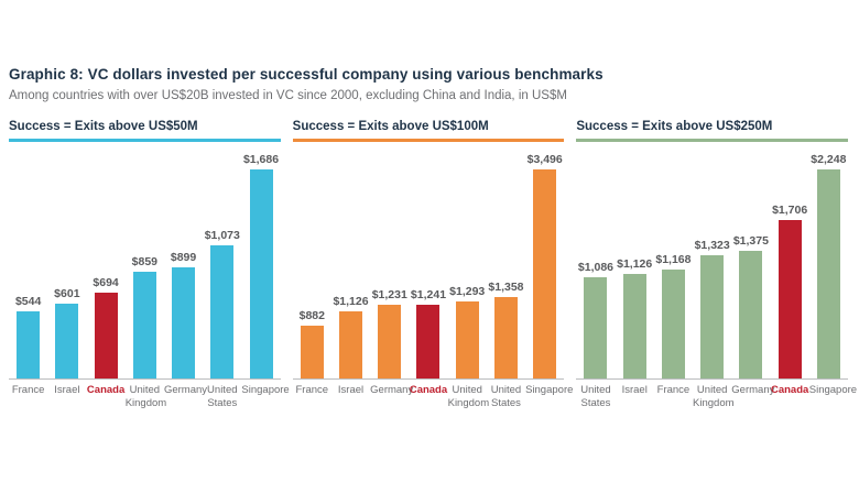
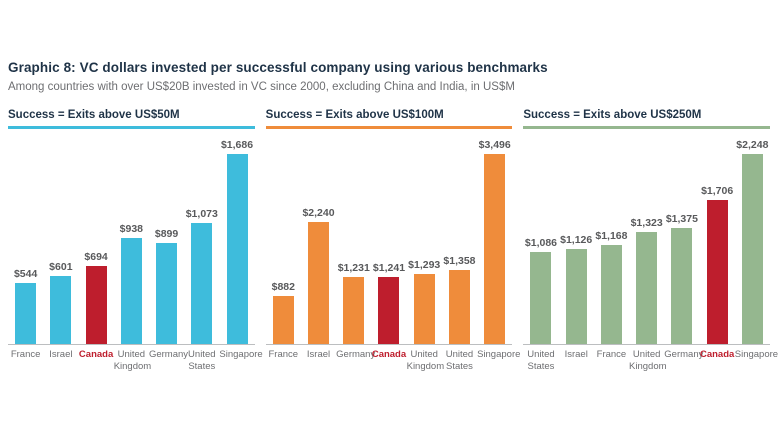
Success = Exits above US$50M/United Kingdom: $859 -> $938
Success = Exits above US$100M/Israel: $1,126 -> $2,240
